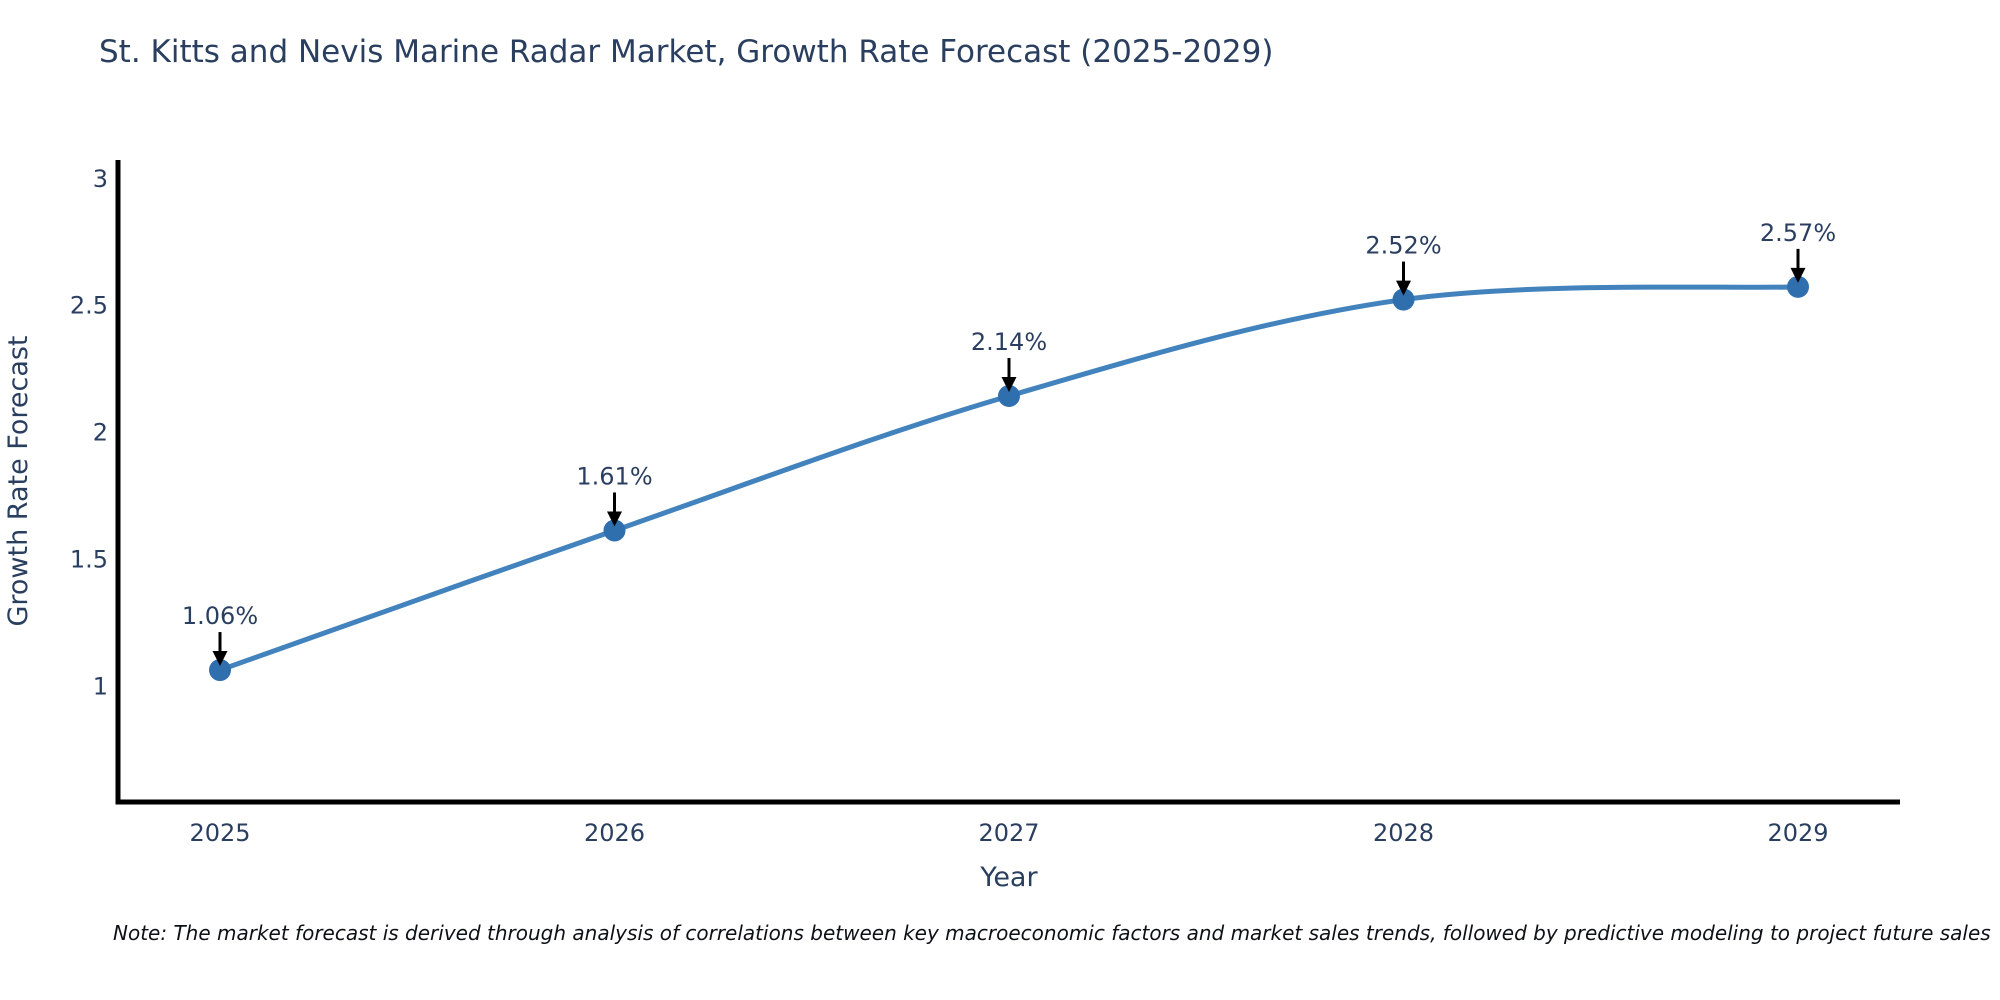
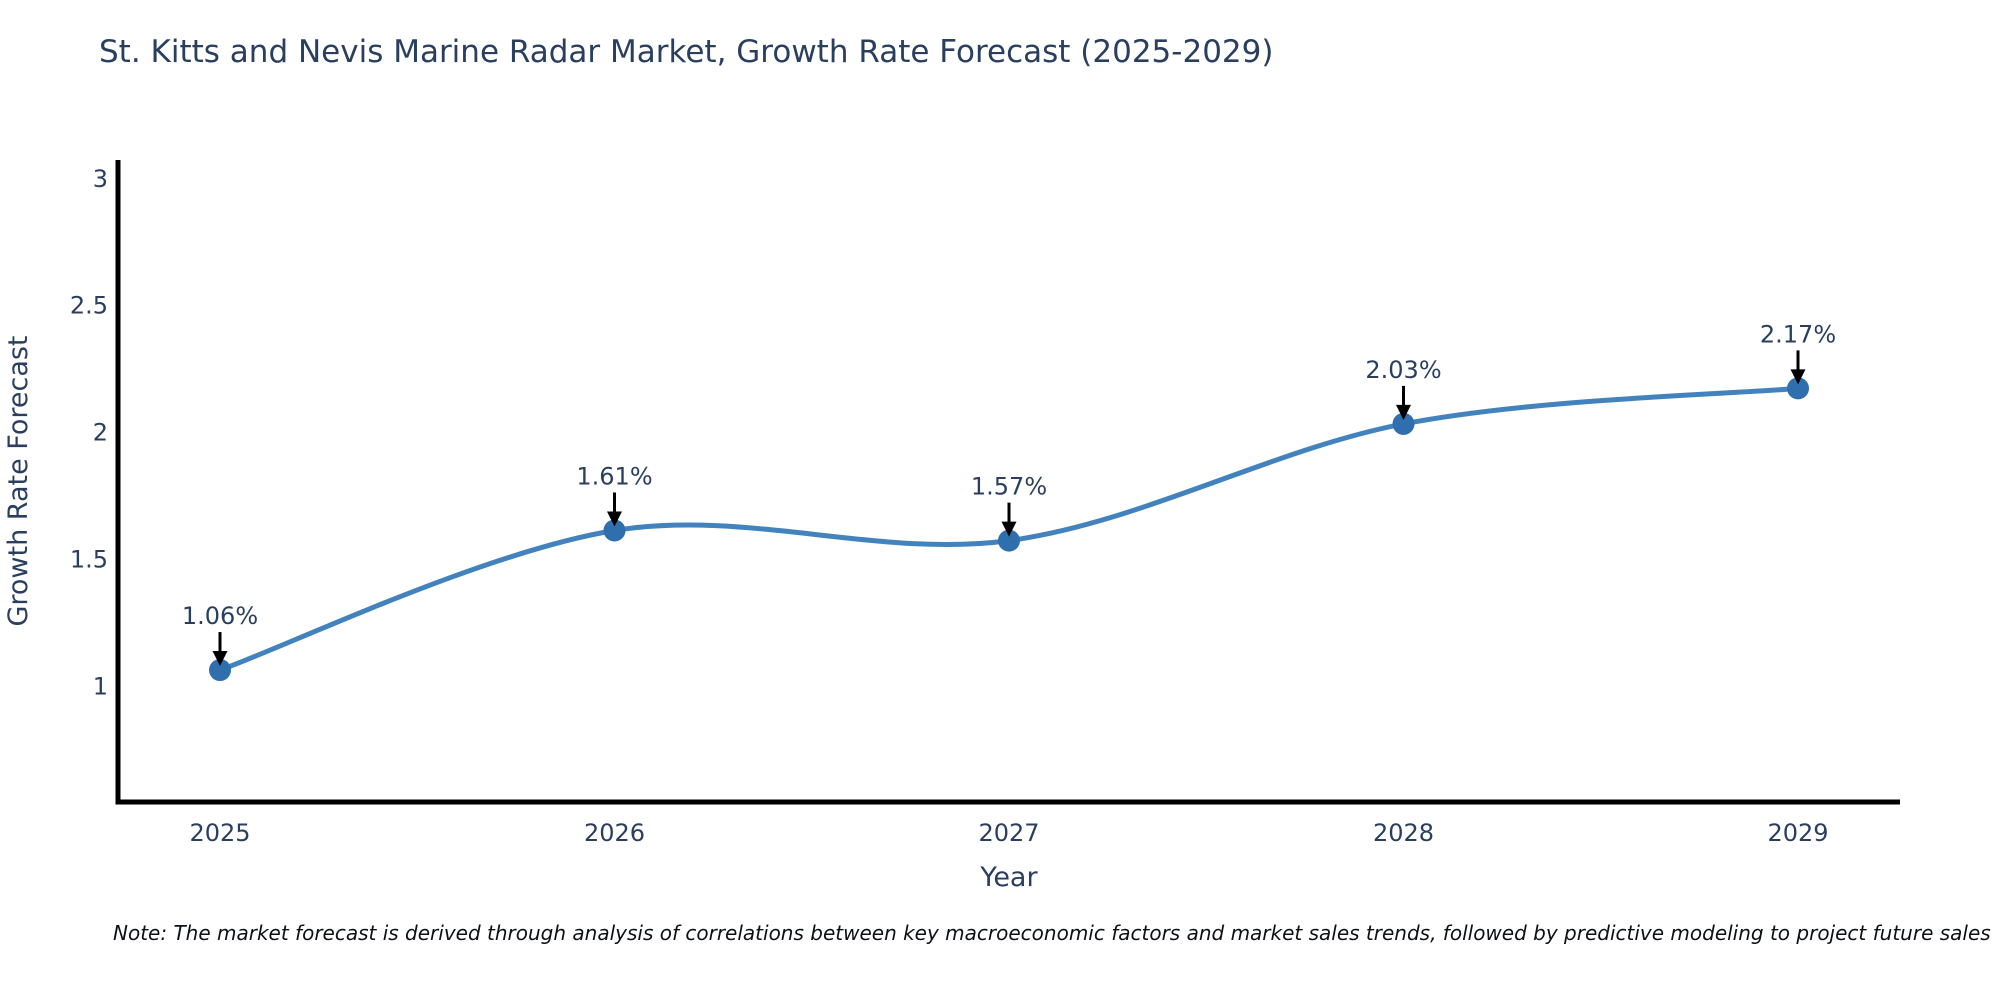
2027: 2.14% -> 1.57%
2028: 2.52% -> 2.03%
2029: 2.57% -> 2.17%
